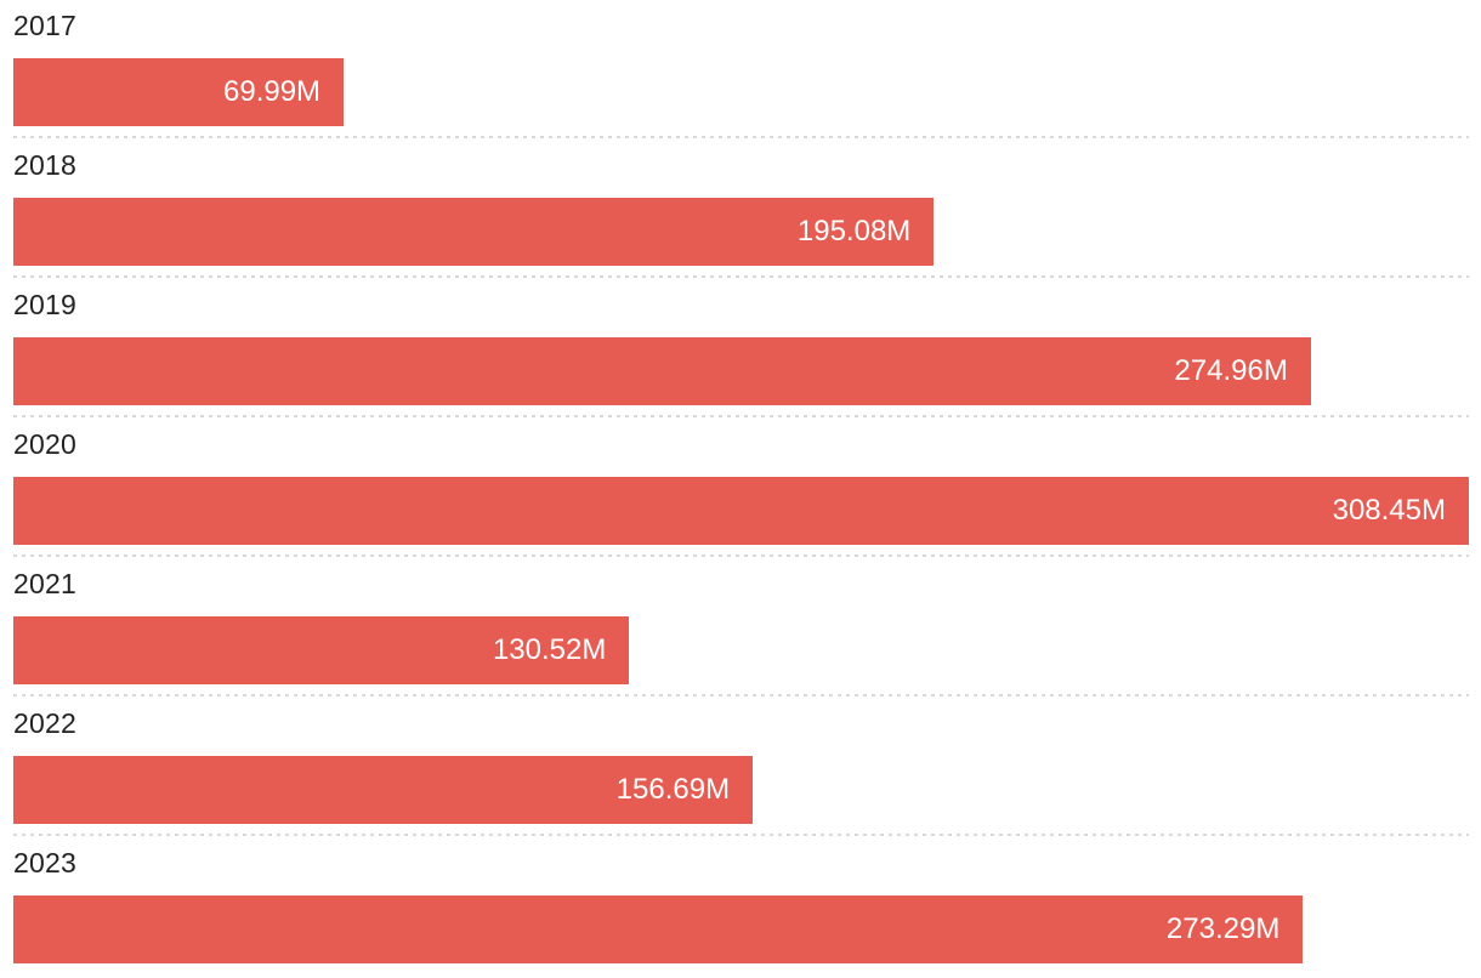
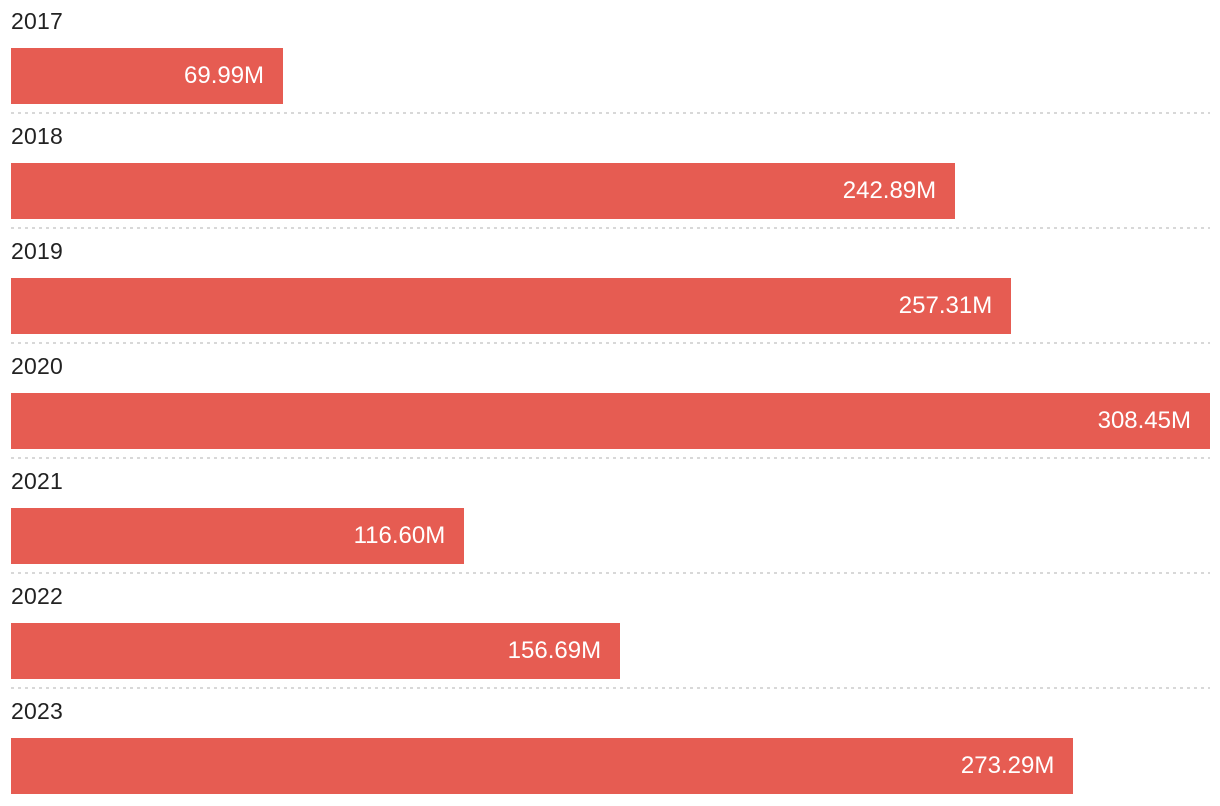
2018: 195.08M -> 242.89M
2019: 274.96M -> 257.31M
2021: 130.52M -> 116.60M
